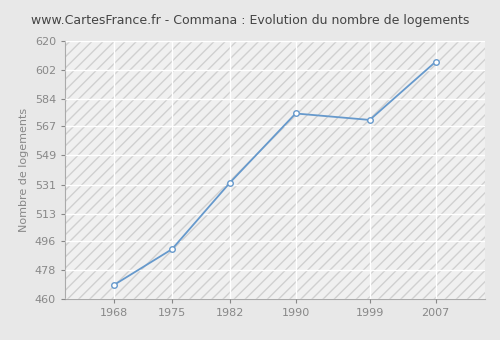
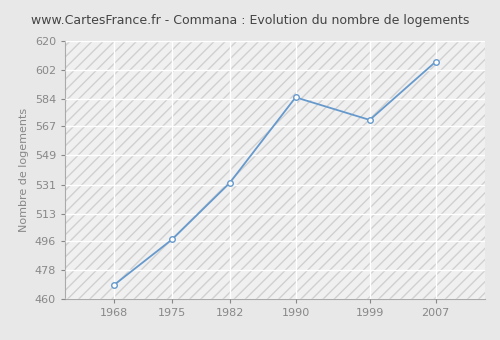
1975: 491 -> 497
1990: 575 -> 585
